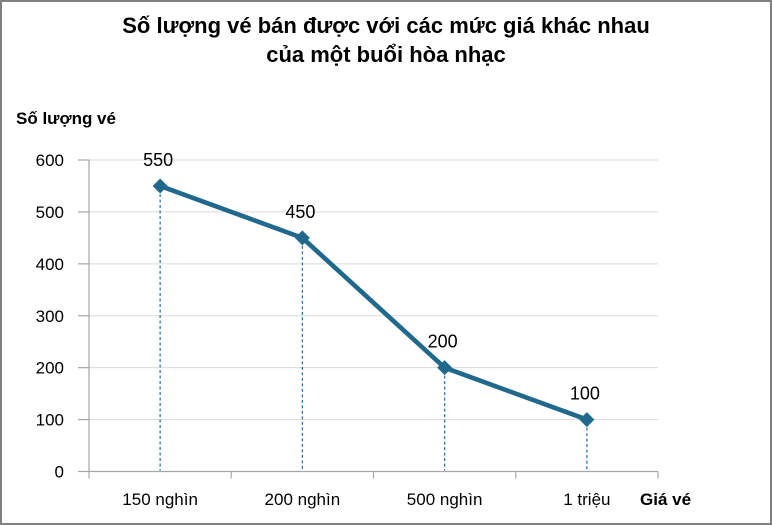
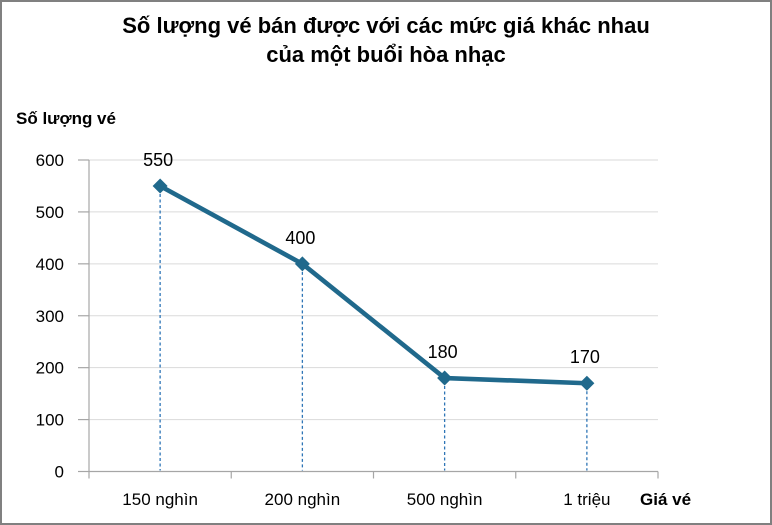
200 nghìn: 450 -> 400
500 nghìn: 200 -> 180
1 triệu: 100 -> 170
